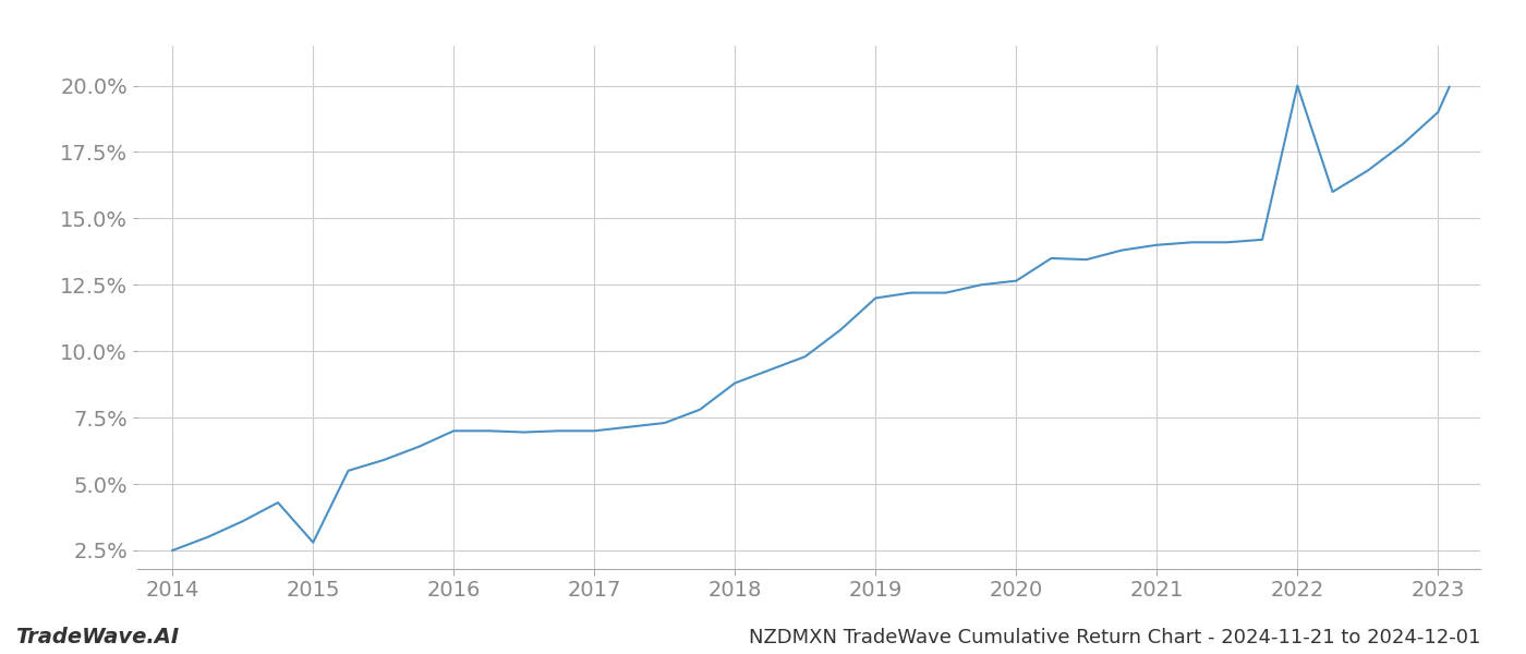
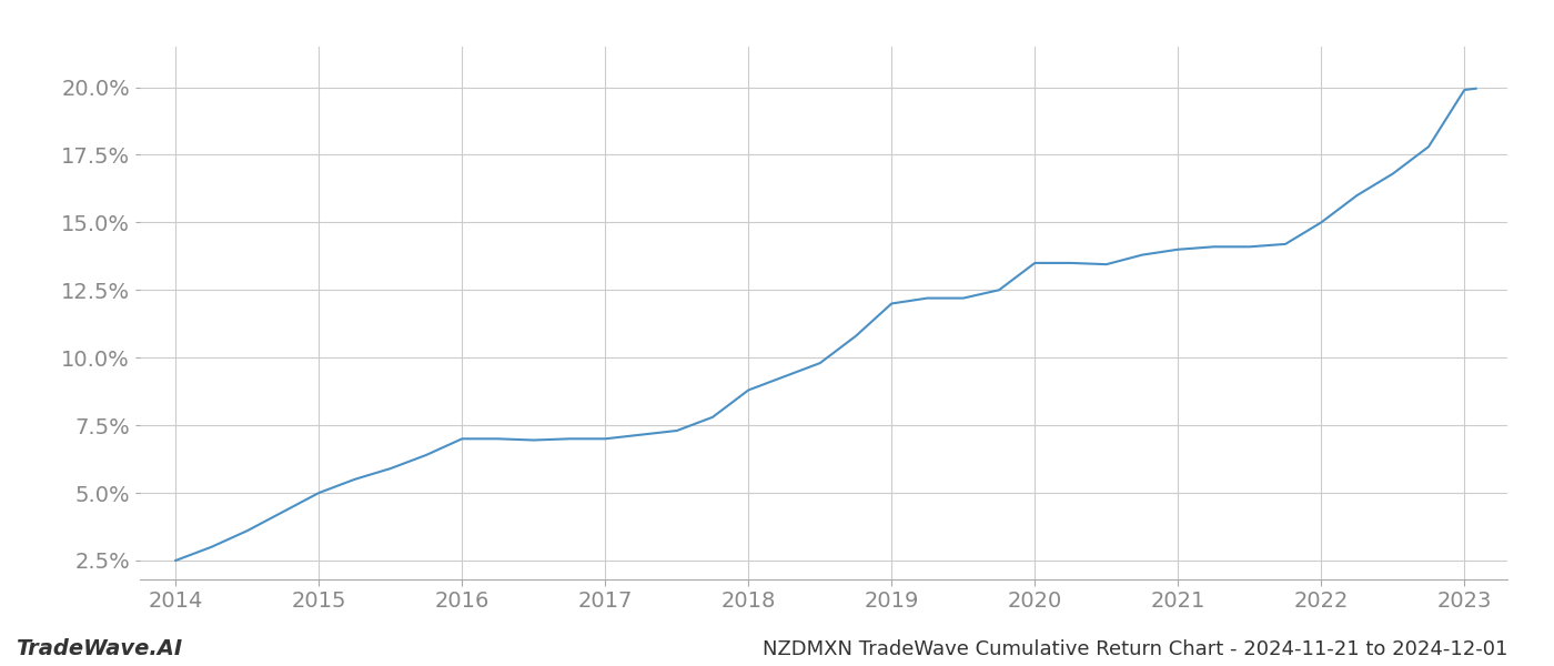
2015: 2.80% -> 5.00%
2020: 12.65% -> 13.50%
2022: 20.00% -> 15.00%
2023: 19.00% -> 19.90%
